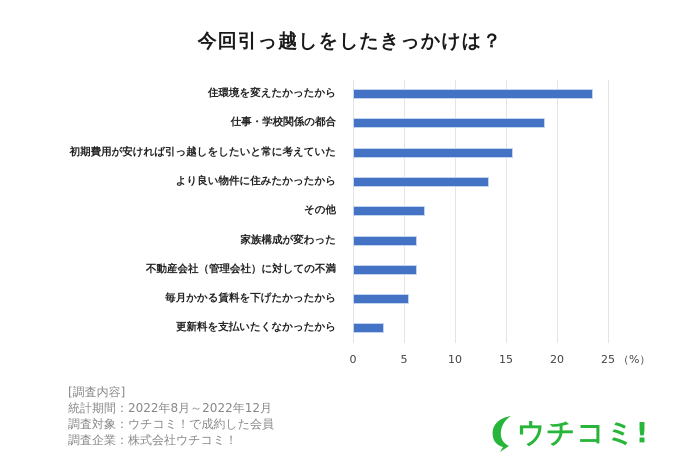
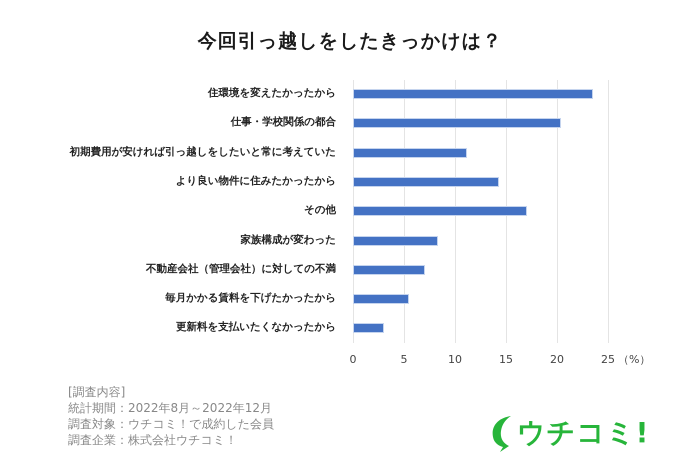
仕事・学校関係の都合: 18.8 -> 20.4
初期費用が安ければ引っ越しをしたいと常に考えていた: 15.7 -> 11.2
より良い物件に住みたかったから: 13.3 -> 14.3
その他: 7.1 -> 17.1
家族構成が変わった: 6.3 -> 8.3
不動産会社（管理会社）に対しての不満: 6.3 -> 7.1
